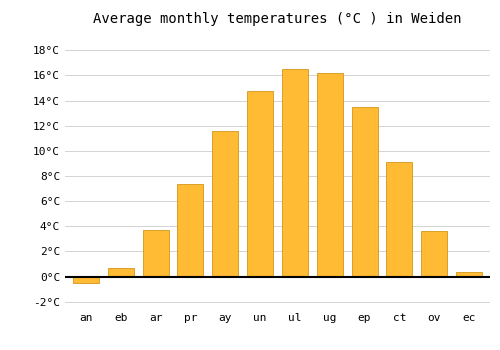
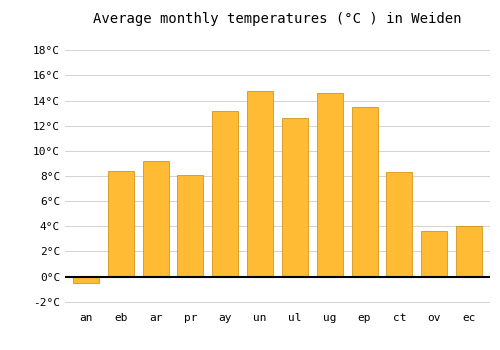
eb: 0.7°C -> 8.4°C
ar: 3.7°C -> 9.2°C
pr: 7.4°C -> 8.1°C
ay: 11.6°C -> 13.2°C
ul: 16.5°C -> 12.6°C
ug: 16.2°C -> 14.6°C
ct: 9.1°C -> 8.3°C
ec: 0.4°C -> 4.0°C
